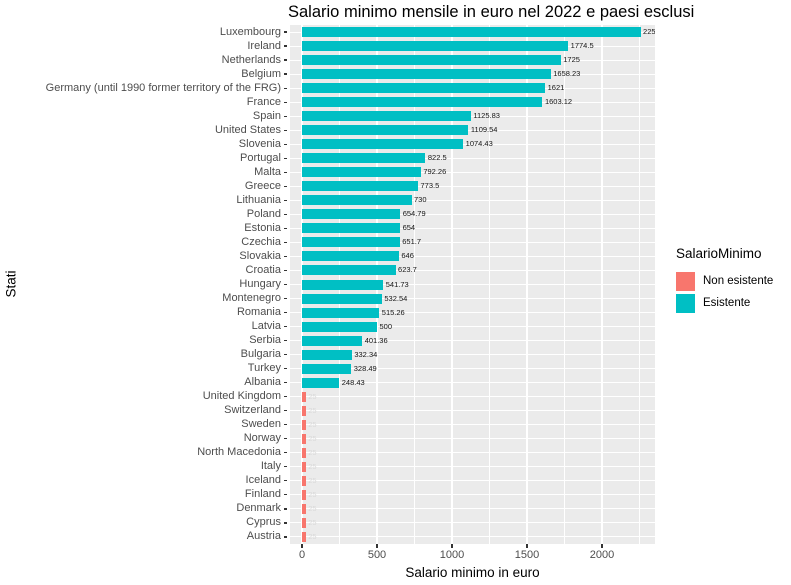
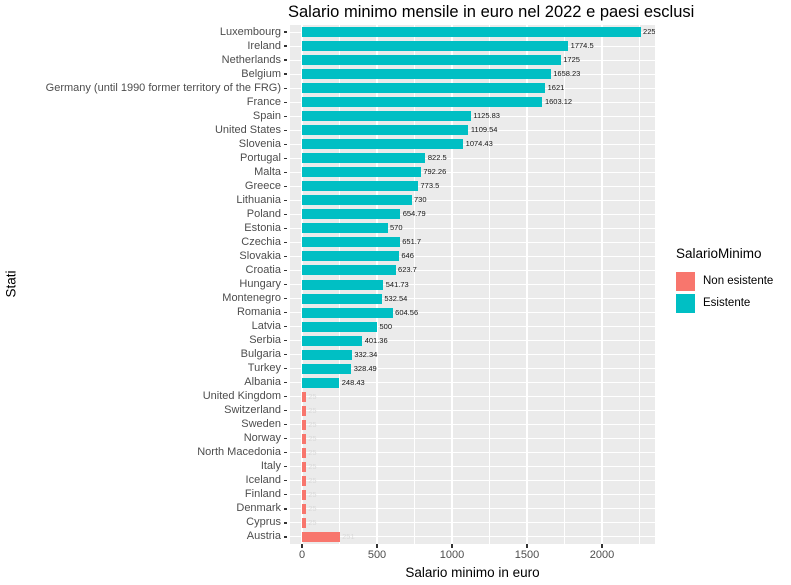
Estonia: 654 -> 570
Romania: 515.26 -> 604.56
Austria: 25 -> 251
